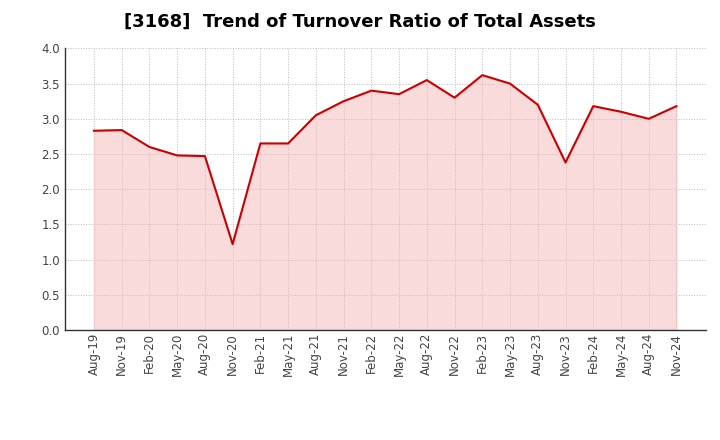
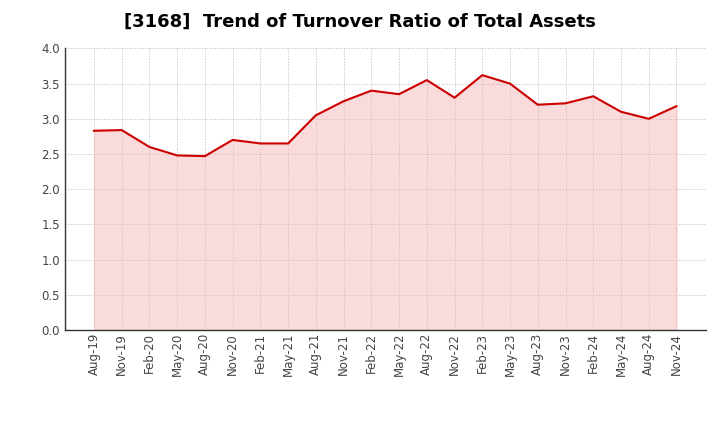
Nov-20: 1.22 -> 2.70
Nov-23: 2.38 -> 3.22
Feb-24: 3.18 -> 3.32
